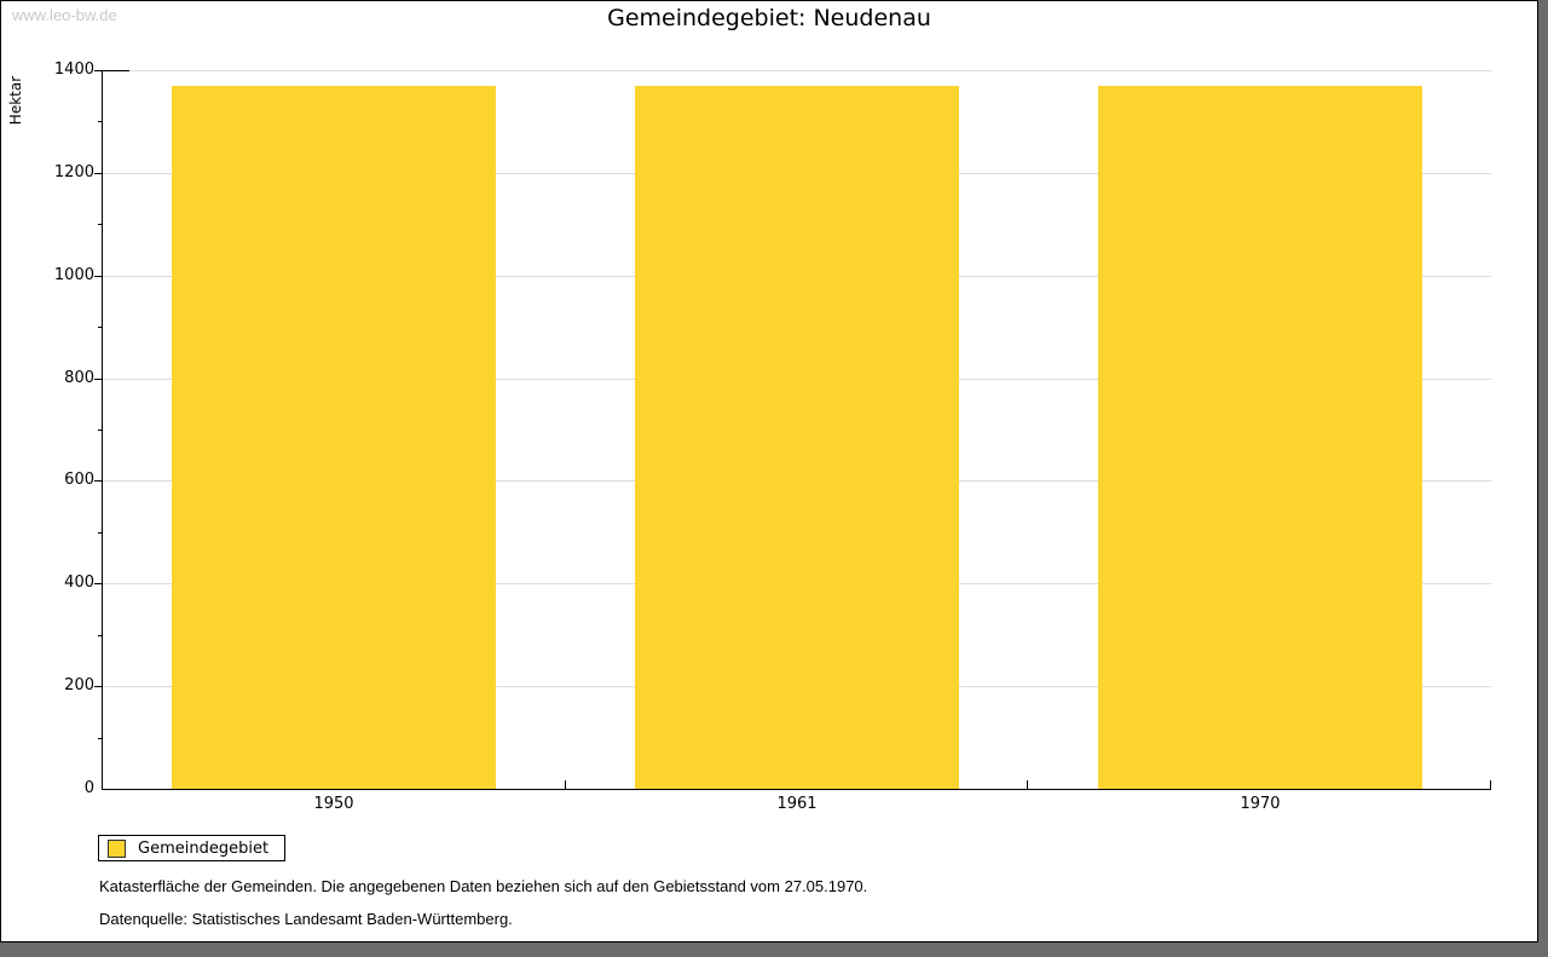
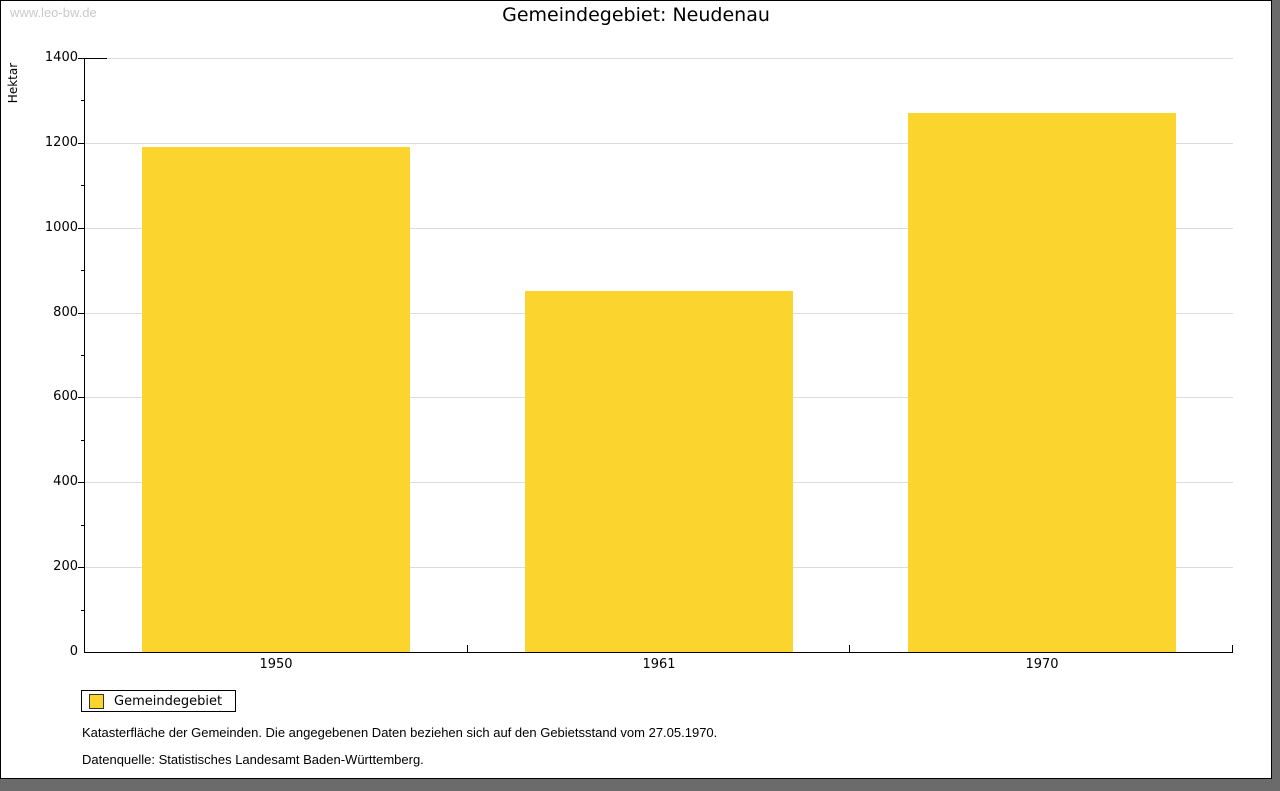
1950: 1370 -> 1190
1961: 1370 -> 850
1970: 1370 -> 1270
